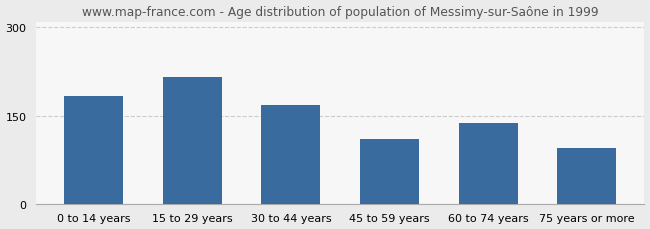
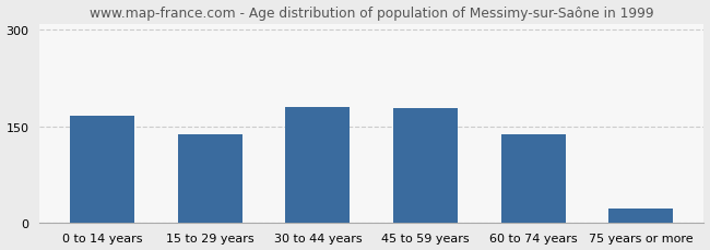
0 to 14 years: 184 -> 167
15 to 29 years: 216 -> 137
30 to 44 years: 168 -> 180
45 to 59 years: 110 -> 178
75 years or more: 94 -> 22
